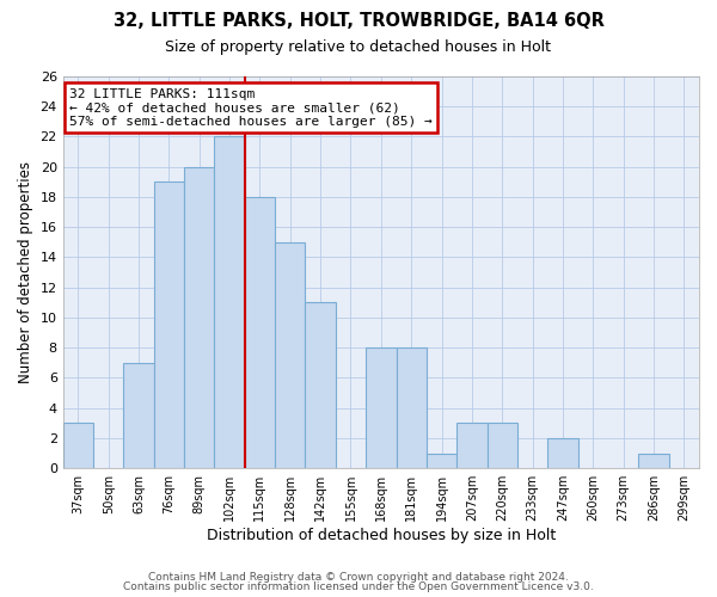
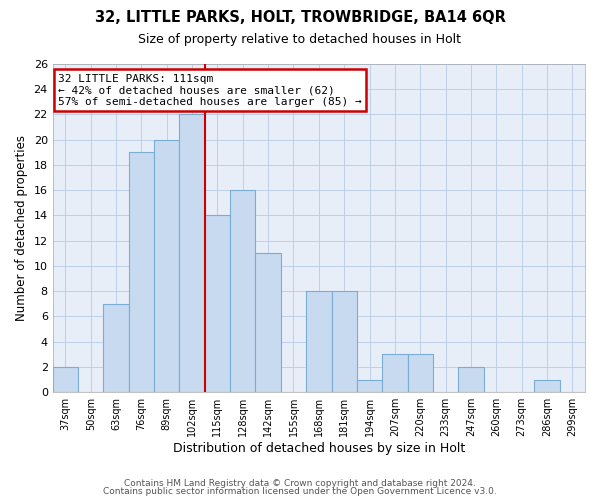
37sqm: 3 -> 2
115sqm: 18 -> 14
128sqm: 15 -> 16
